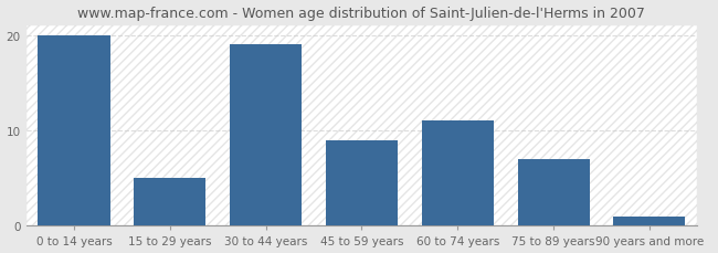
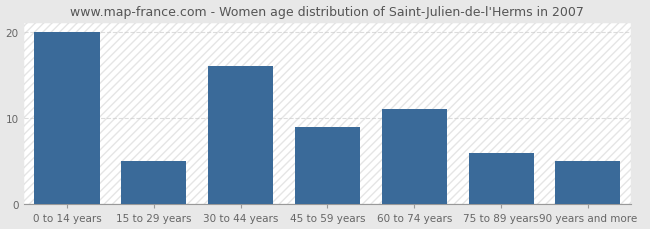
30 to 44 years: 19 -> 16
75 to 89 years: 7 -> 6
90 years and more: 1 -> 5
